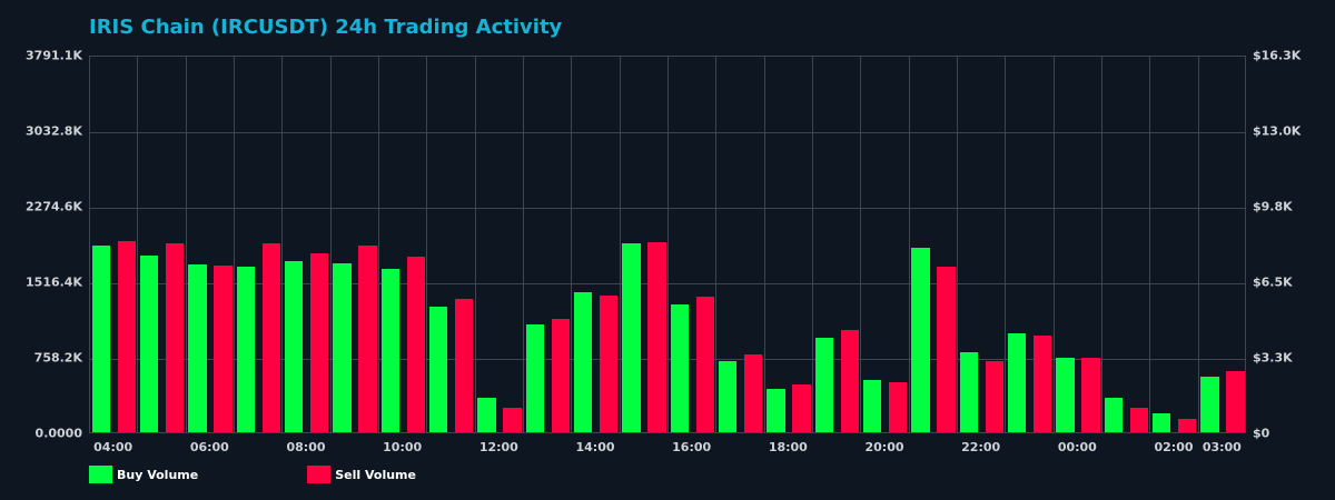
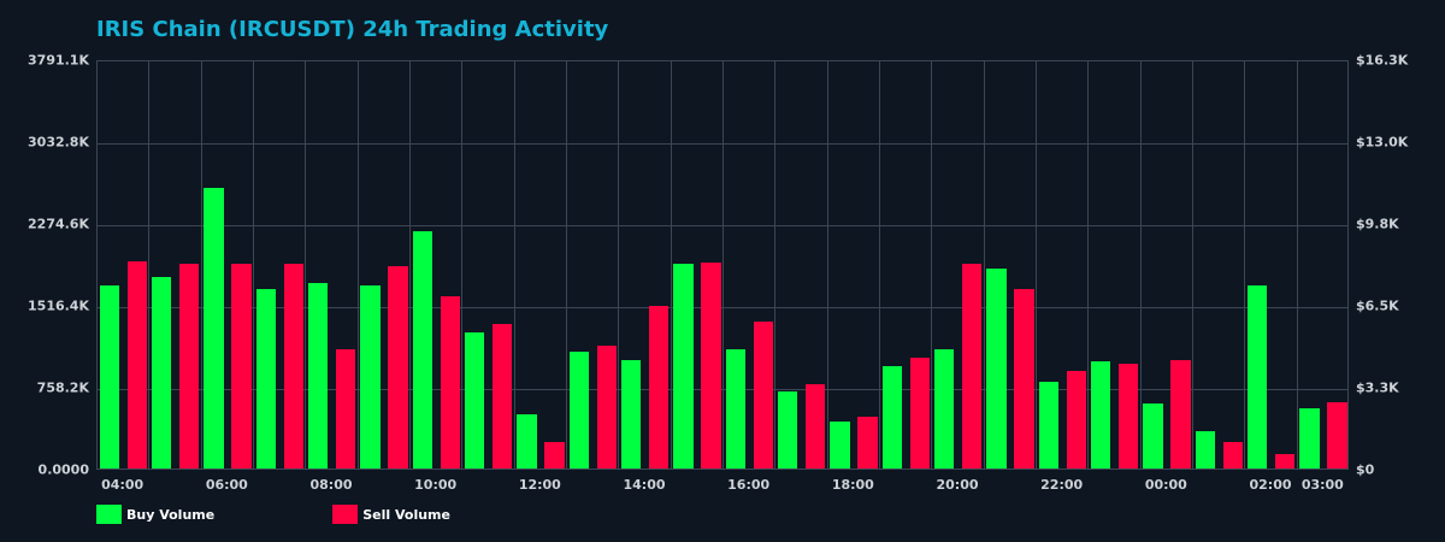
Buy Volume/04:00: 1900K -> 1700K
Buy Volume/06:00: 1700K -> 2600K
Sell Volume/06:00: 1700K -> 1900K
Sell Volume/08:00: 1800K -> 1100K
Buy Volume/10:00: 1600K -> 2200K
Sell Volume/10:00: 1800K -> 1600K
Buy Volume/12:00: 300K -> 500K
Buy Volume/14:00: 1400K -> 1000K
Sell Volume/14:00: 1400K -> 1500K
Buy Volume/16:00: 1300K -> 1100K
Buy Volume/20:00: 500K -> 1100K
Sell Volume/20:00: 500K -> 1900K
Sell Volume/22:00: 700K -> 900K
Buy Volume/00:00: 700K -> 600K
Sell Volume/00:00: 700K -> 1000K
Buy Volume/02:00: 200K -> 1700K
